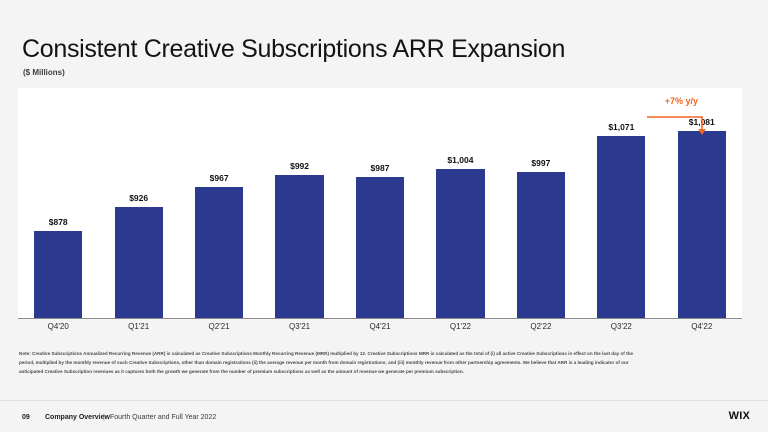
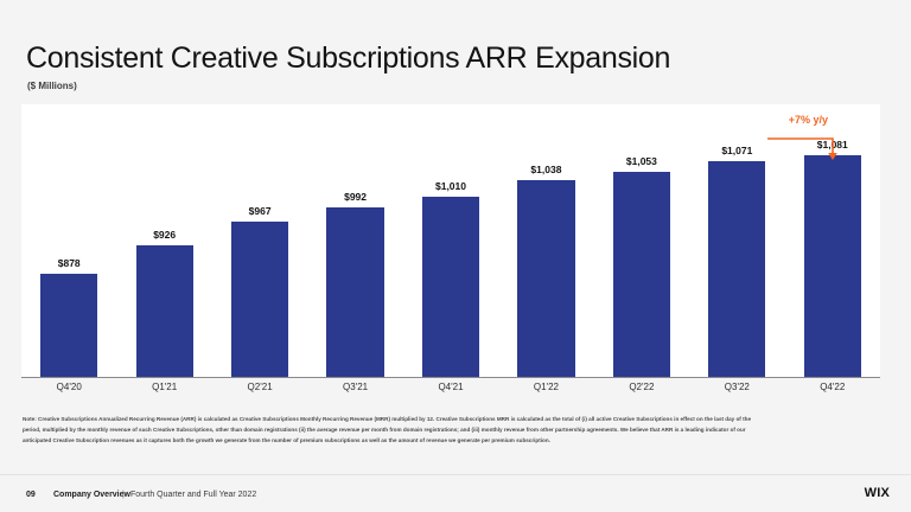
Q4'21: $987 -> $1,010
Q1'22: $1,004 -> $1,038
Q2'22: $997 -> $1,053
